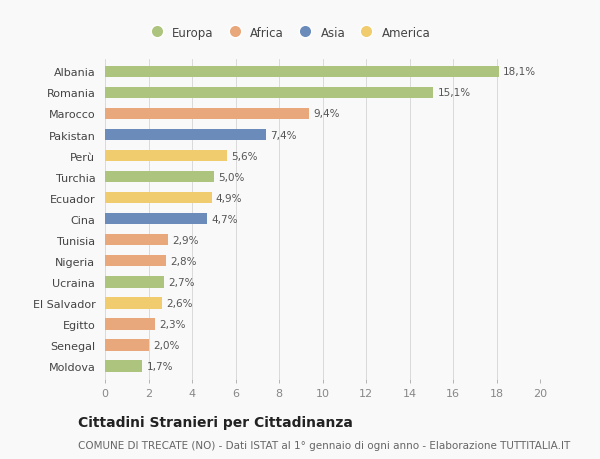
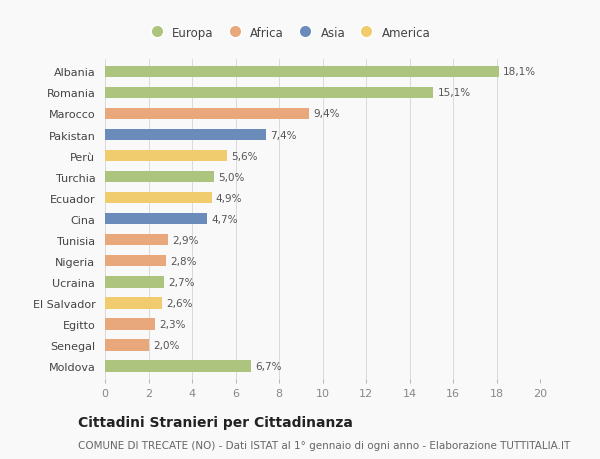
Moldova: 1,7% -> 6,7%
